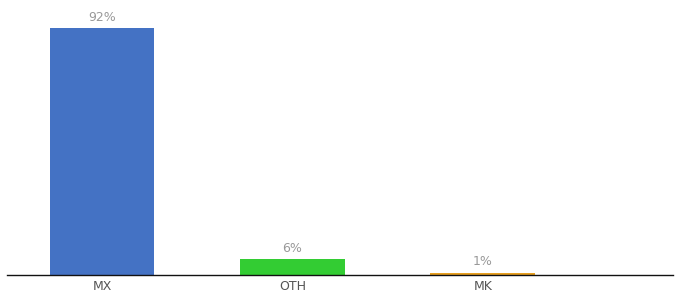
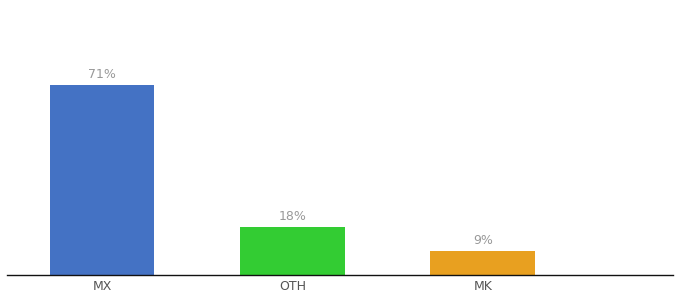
MX: 92% -> 71%
OTH: 6% -> 18%
MK: 1% -> 9%
